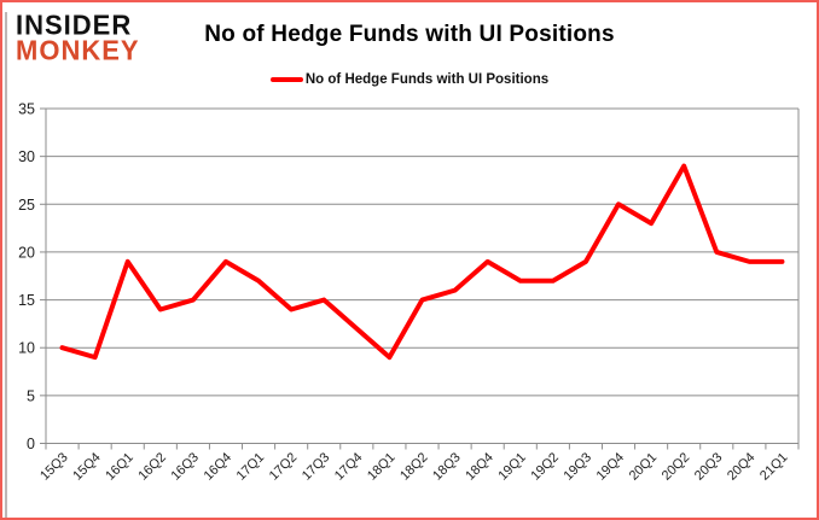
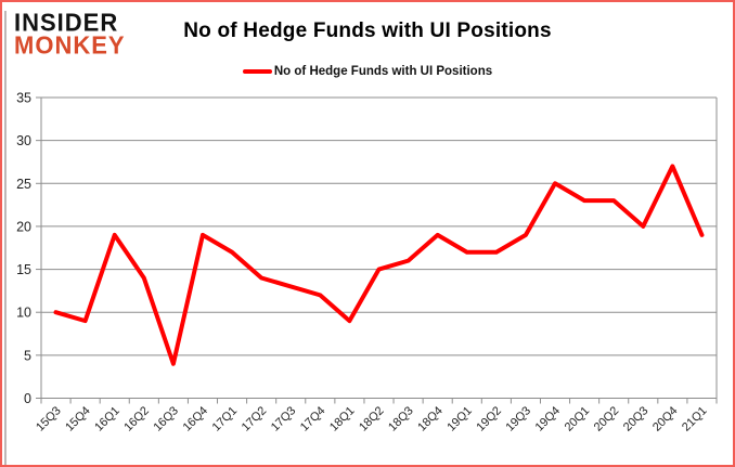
16Q3: 15 -> 4
17Q3: 15 -> 13
20Q2: 29 -> 23
20Q4: 19 -> 27
